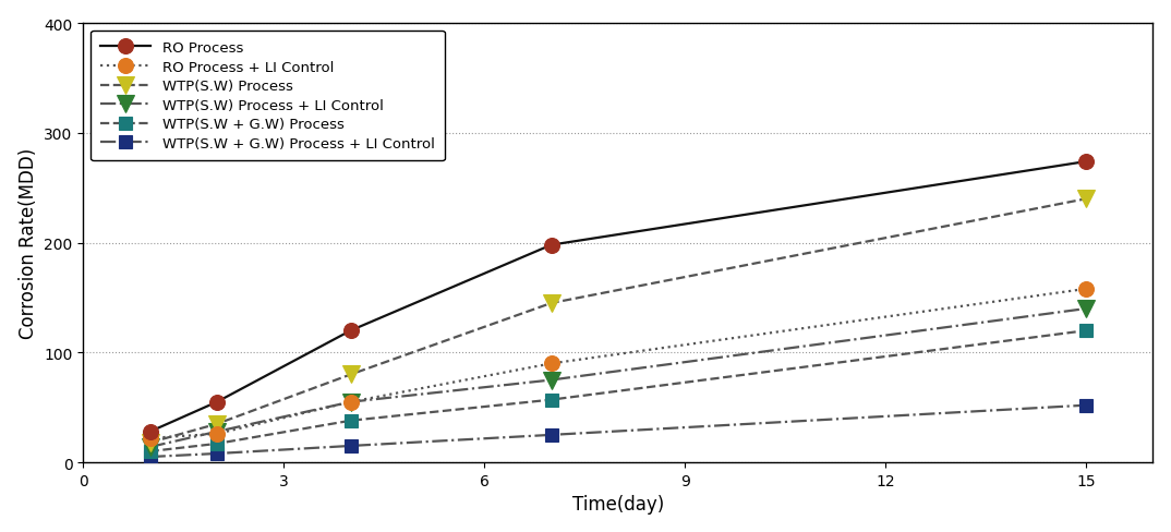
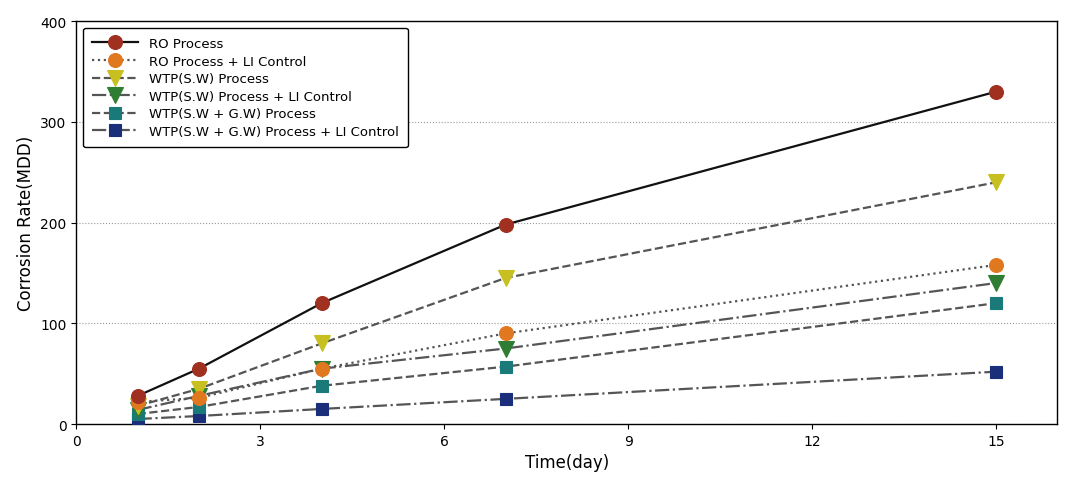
RO Process/15: 274 -> 330
